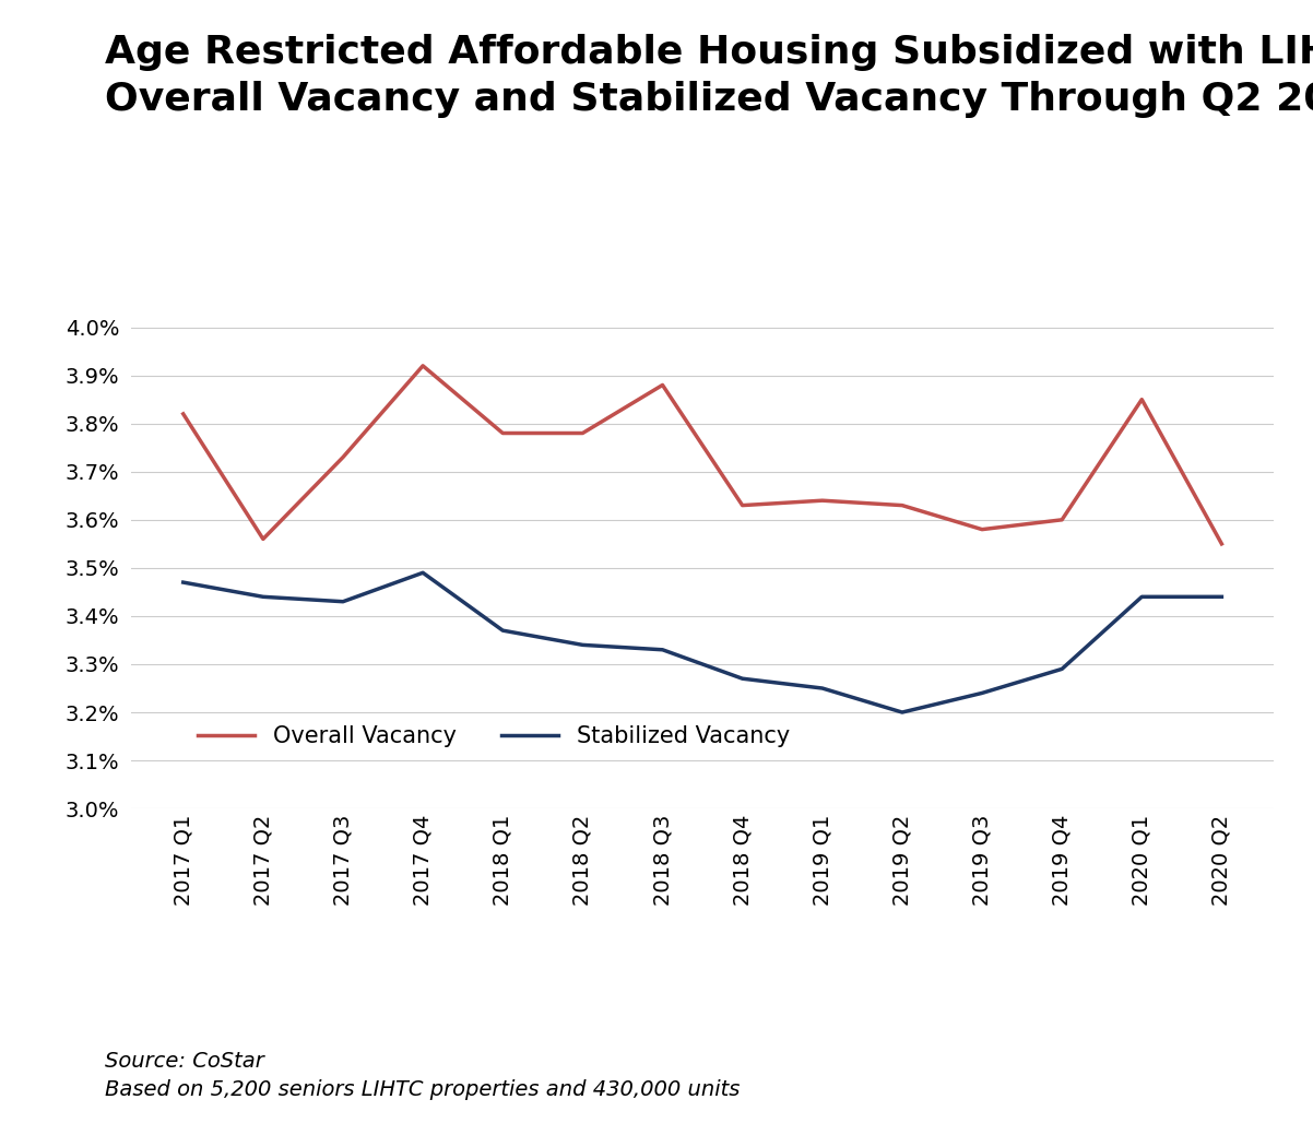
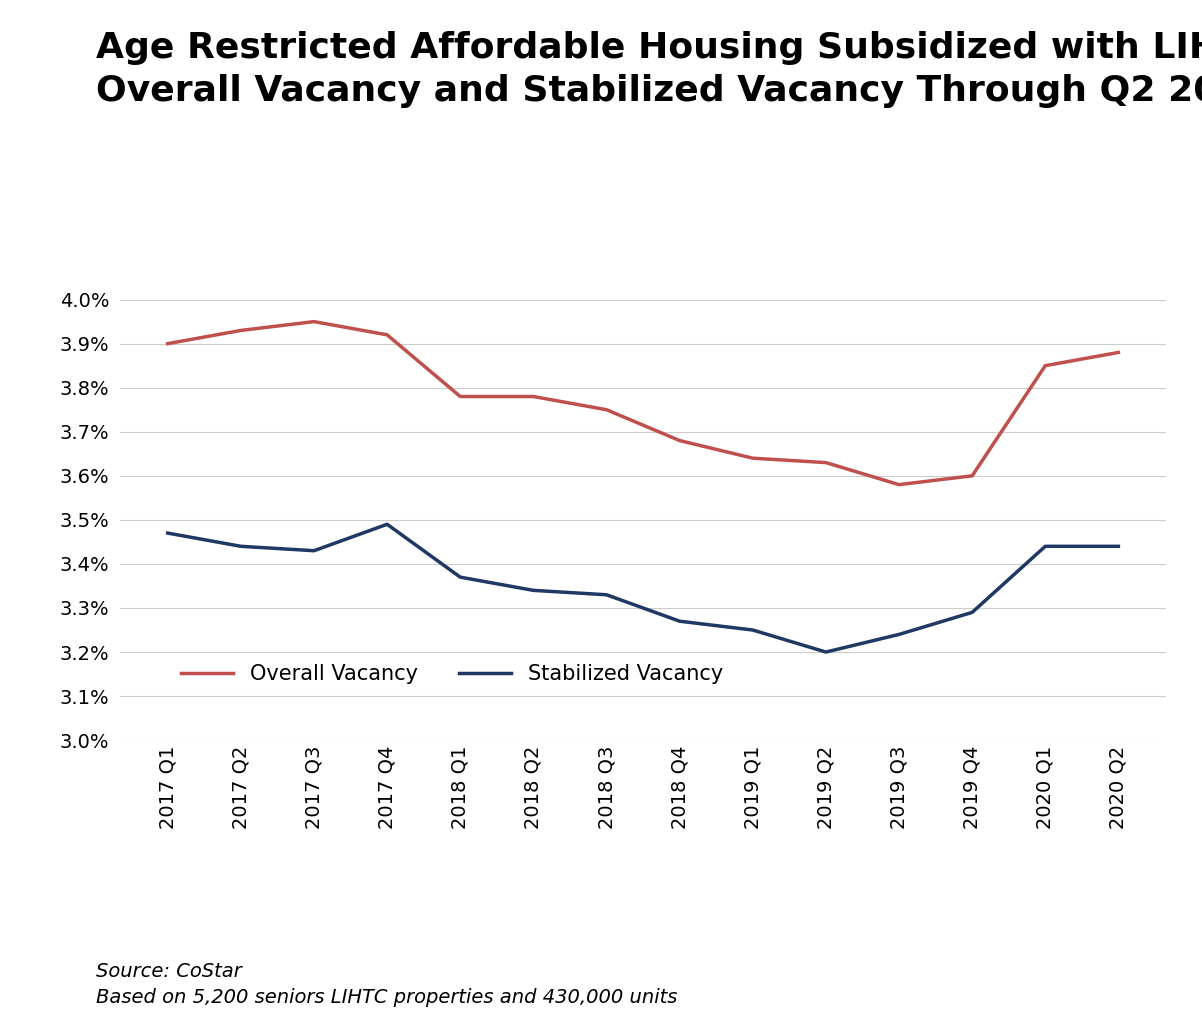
Overall Vacancy/2017 Q1: 3.82% -> 3.90%
Overall Vacancy/2017 Q2: 3.56% -> 3.93%
Overall Vacancy/2017 Q3: 3.73% -> 3.95%
Overall Vacancy/2018 Q3: 3.88% -> 3.75%
Overall Vacancy/2018 Q4: 3.63% -> 3.68%
Overall Vacancy/2020 Q2: 3.55% -> 3.88%
